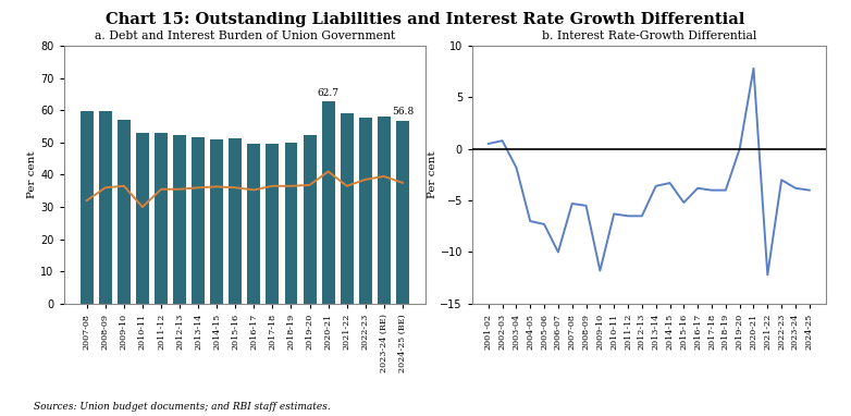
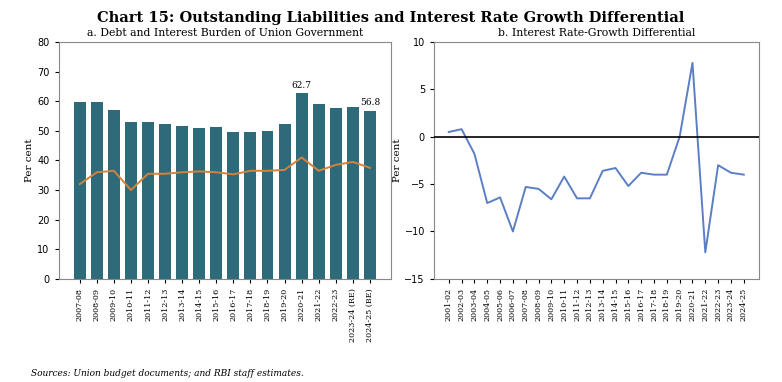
b. Interest Rate-Growth Differential/2005-06: -7.3 -> -6.4
b. Interest Rate-Growth Differential/2009-10: -11.8 -> -6.6
b. Interest Rate-Growth Differential/2010-11: -6.3 -> -4.2
